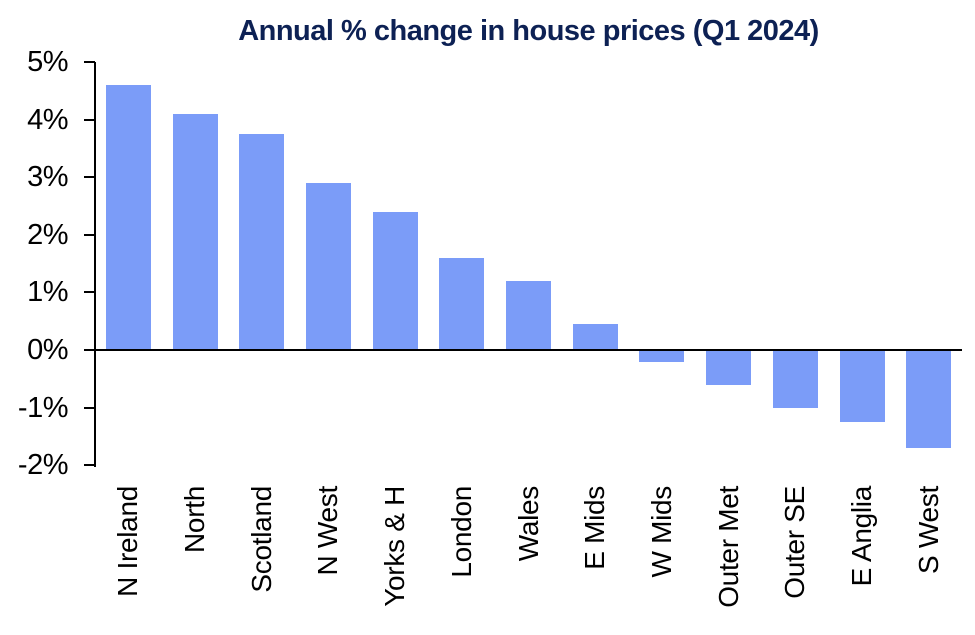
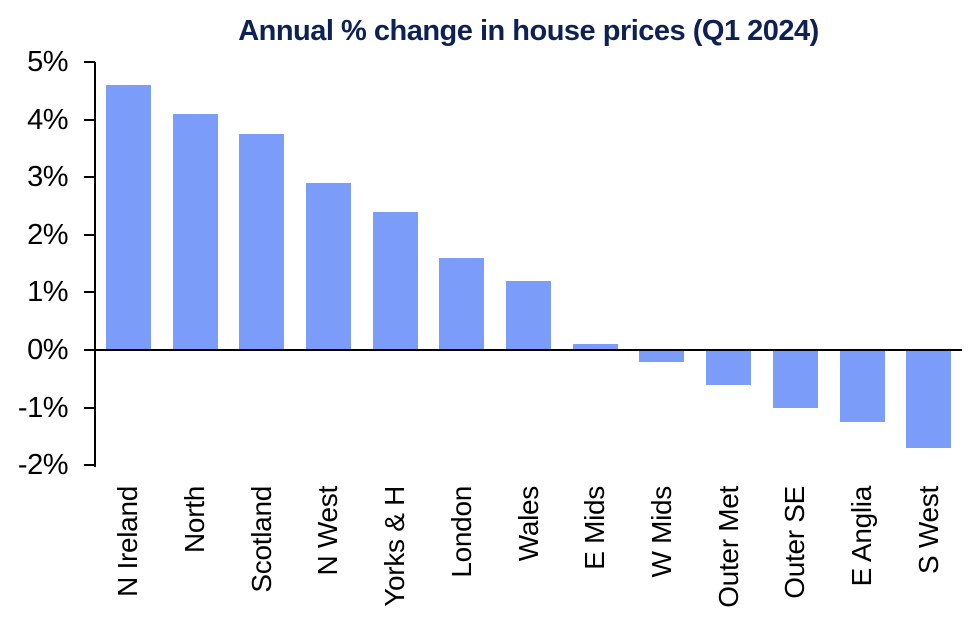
E Mids: 0.5% -> 0.1%
